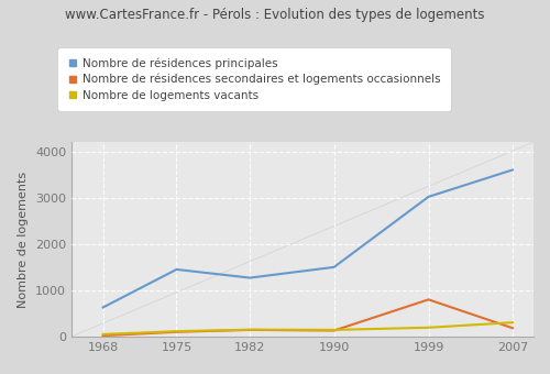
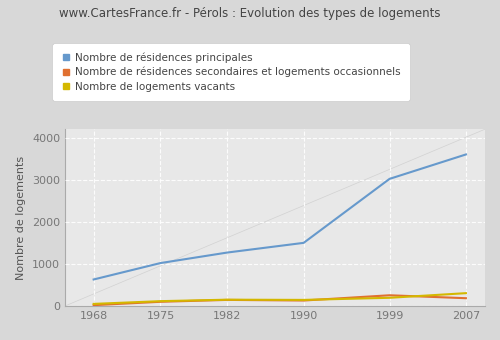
Nombre de résidences principales/1975: 1450 -> 1020
Nombre de résidences secondaires et logements occasionnels/1999: 800 -> 260
